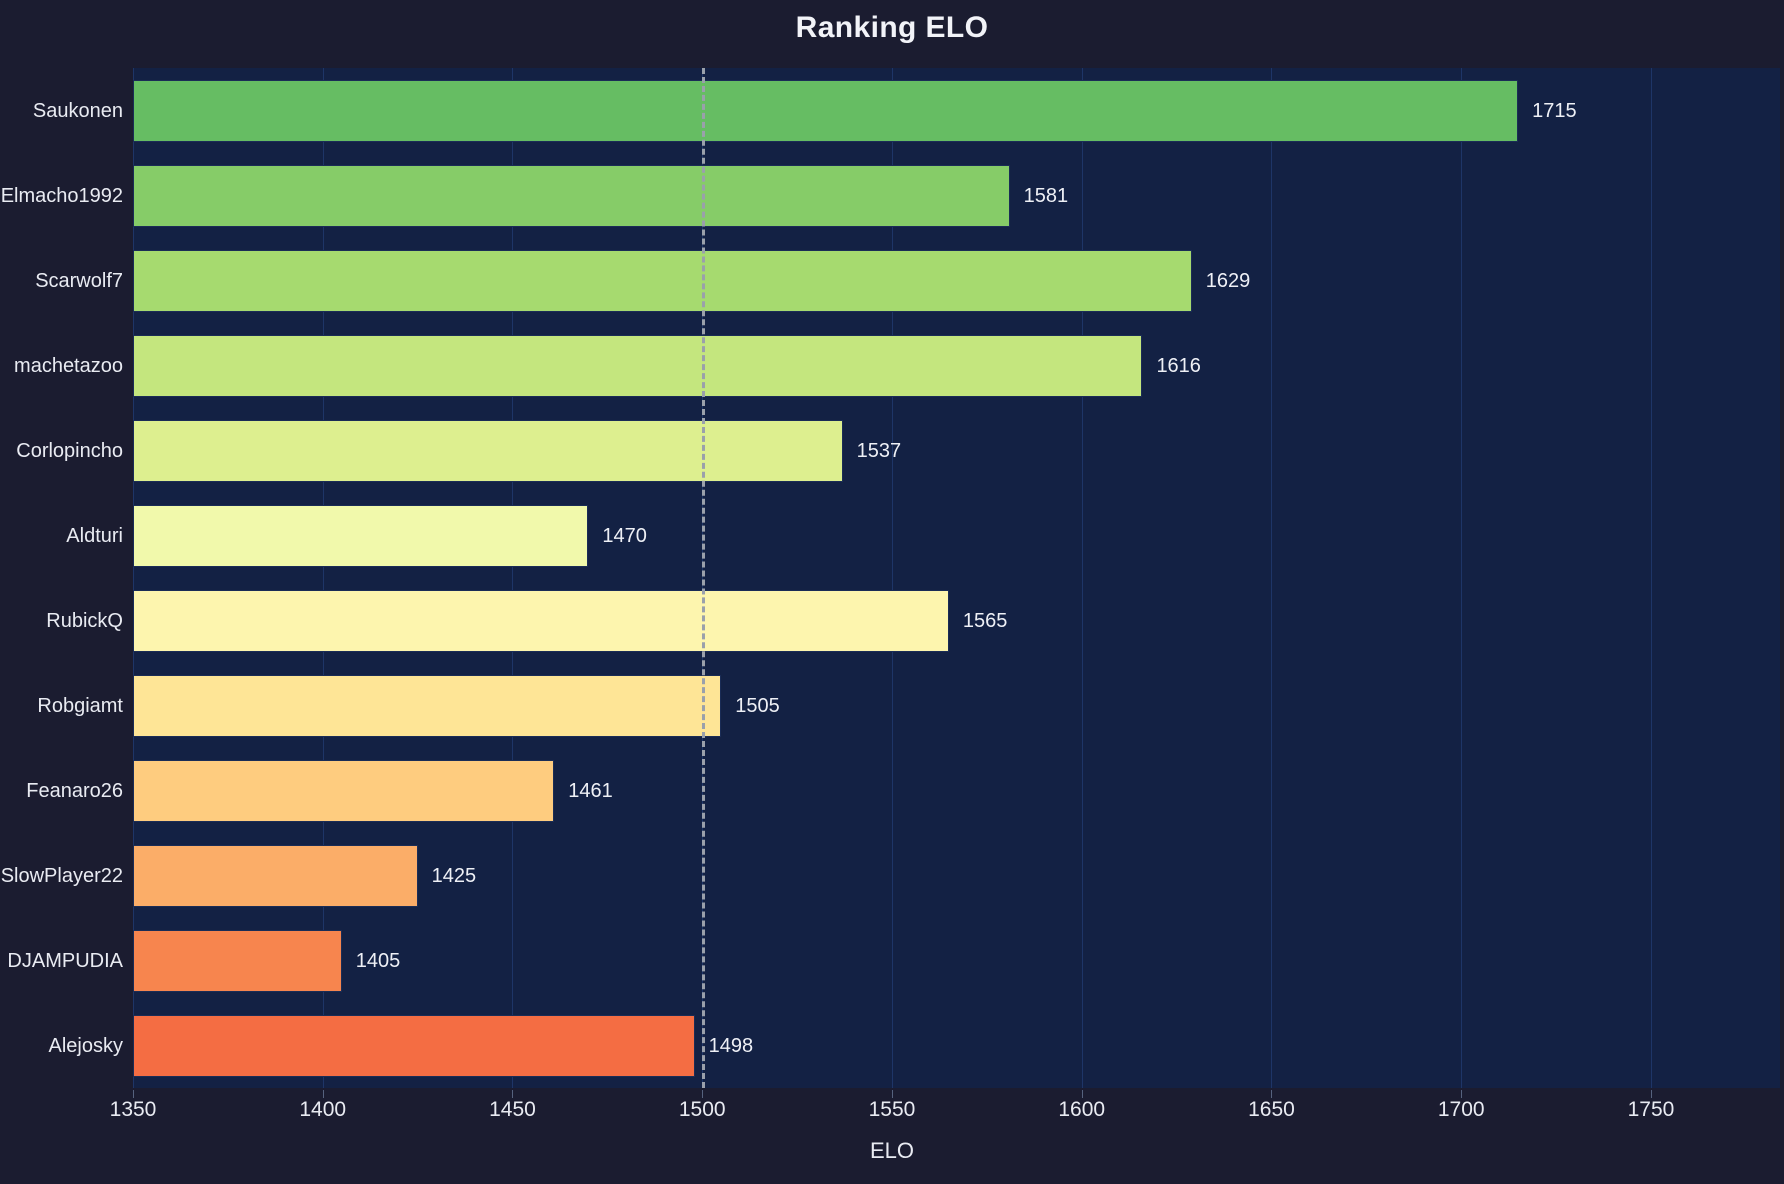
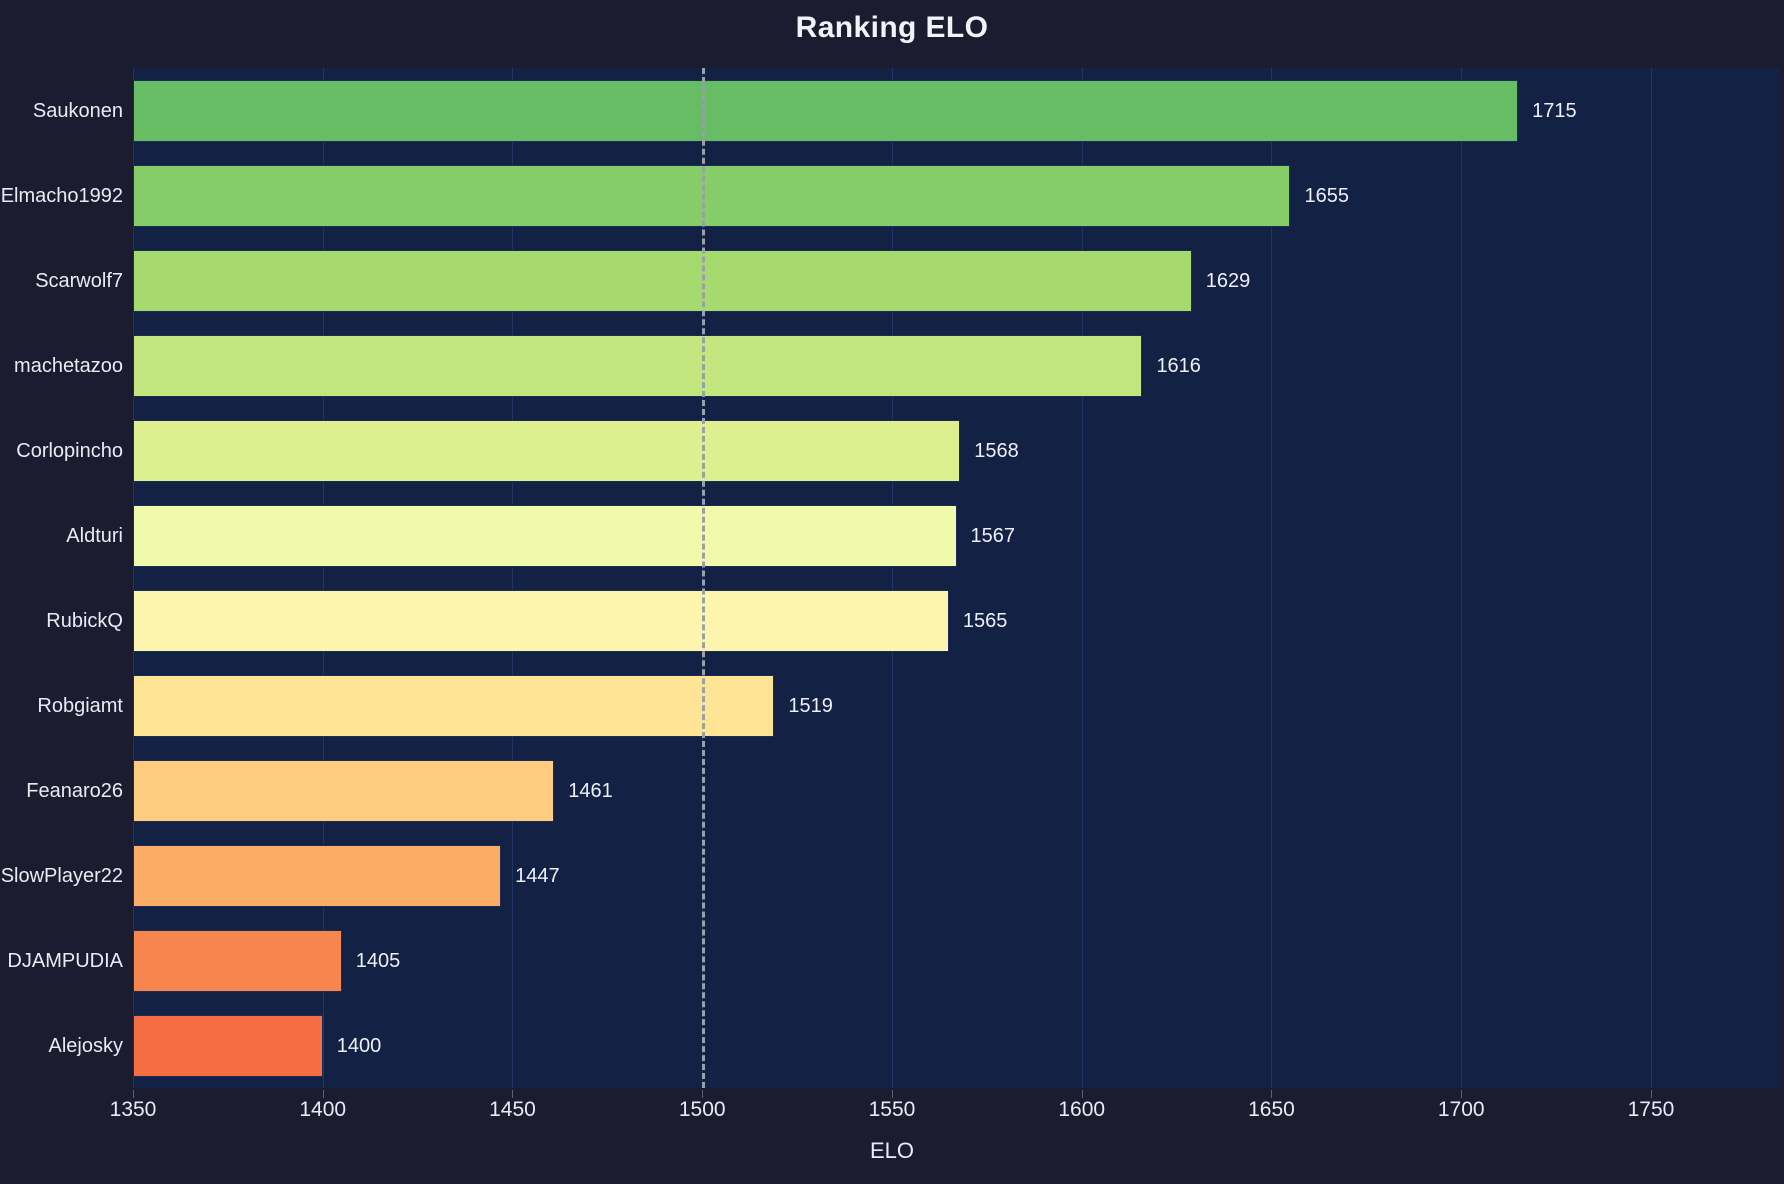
Elmacho1992: 1581 -> 1655
Corlopincho: 1537 -> 1568
Aldturi: 1470 -> 1567
Robgiamt: 1505 -> 1519
SlowPlayer22: 1425 -> 1447
Alejosky: 1498 -> 1400
